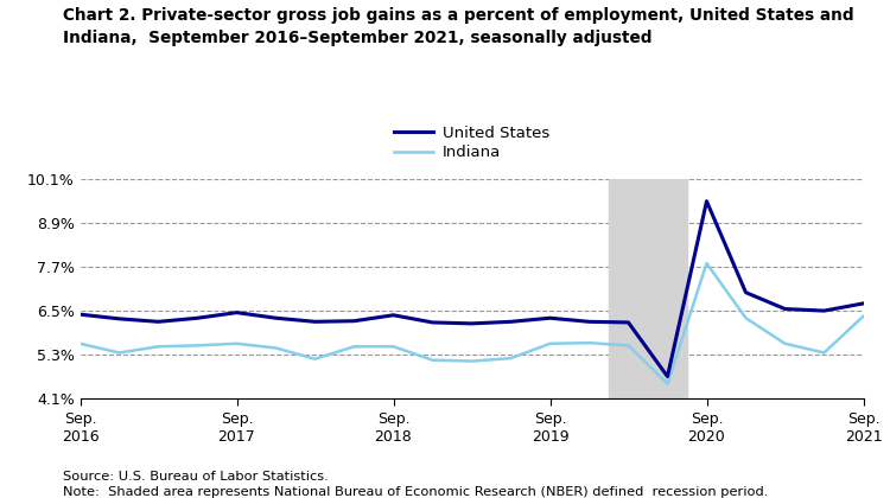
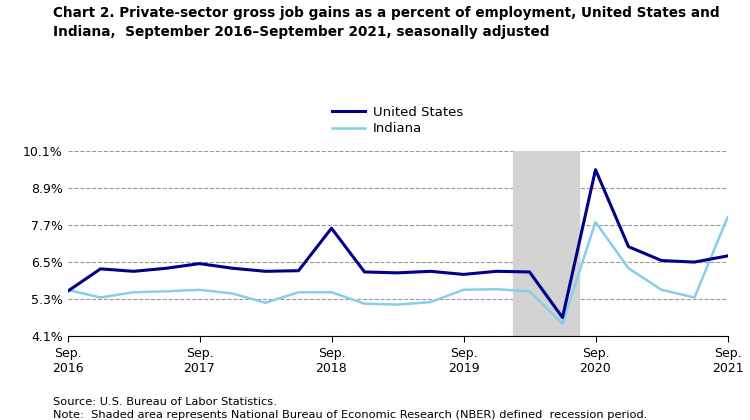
United States/Sep. 2016: 6.40% -> 5.55%
United States/Sep. 2018: 6.38% -> 7.60%
United States/Sep. 2019: 6.30% -> 6.10%
Indiana/Sep. 2021: 6.35% -> 7.95%
